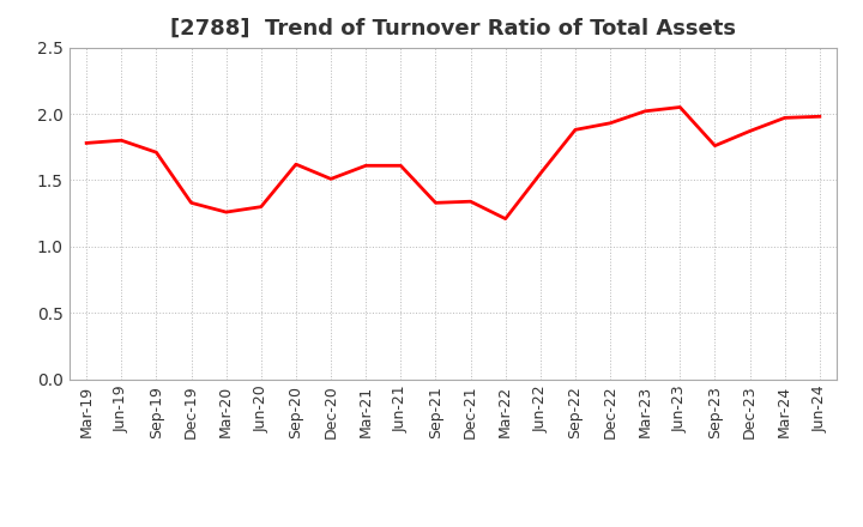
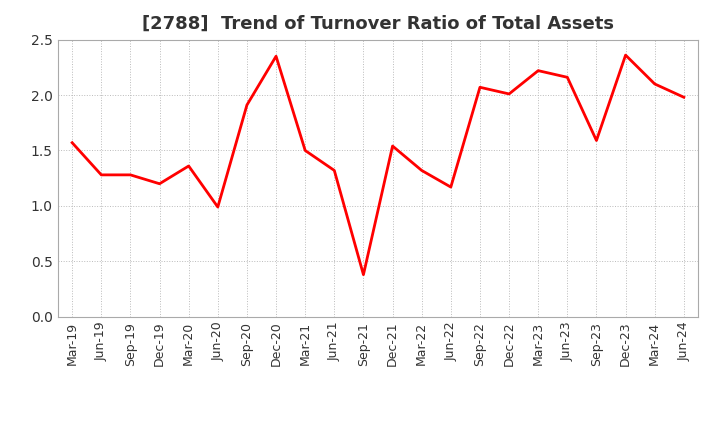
Mar-19: 1.78 -> 1.57
Jun-19: 1.80 -> 1.28
Sep-19: 1.71 -> 1.28
Dec-19: 1.33 -> 1.20
Mar-20: 1.26 -> 1.36
Jun-20: 1.30 -> 0.99
Sep-20: 1.62 -> 1.91
Dec-20: 1.51 -> 2.35
Mar-21: 1.61 -> 1.50
Jun-21: 1.61 -> 1.32
Sep-21: 1.33 -> 0.38
Dec-21: 1.34 -> 1.54
Mar-22: 1.21 -> 1.32
Jun-22: 1.55 -> 1.17
Sep-22: 1.88 -> 2.07
Dec-22: 1.93 -> 2.01
Mar-23: 2.02 -> 2.22
Jun-23: 2.05 -> 2.16
Sep-23: 1.76 -> 1.59
Dec-23: 1.87 -> 2.36
Mar-24: 1.97 -> 2.10
